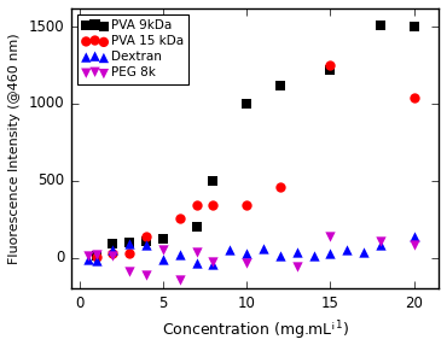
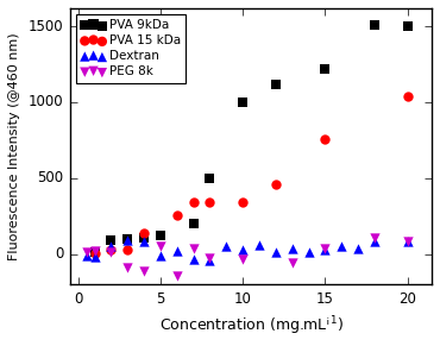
PVA 15 kDa/15: 1250 -> 760
PEG 8k/15: 140 -> 40
Dextran/20: 140 -> 80
